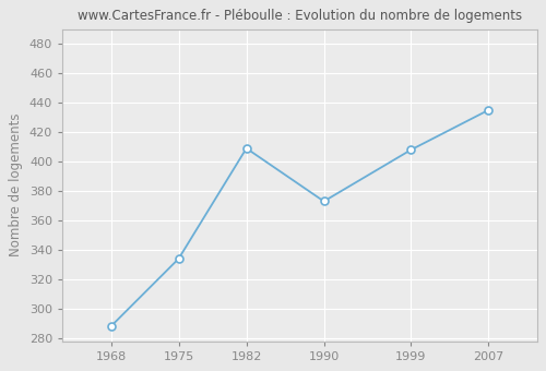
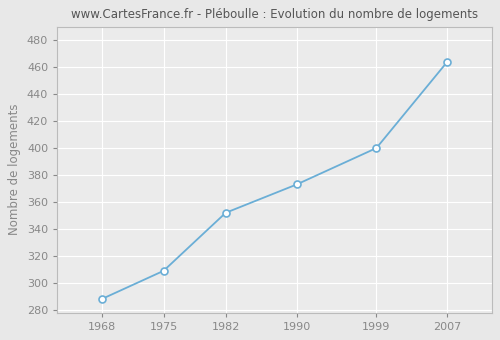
1975: 334 -> 309
1982: 409 -> 352
1999: 408 -> 400
2007: 435 -> 464
